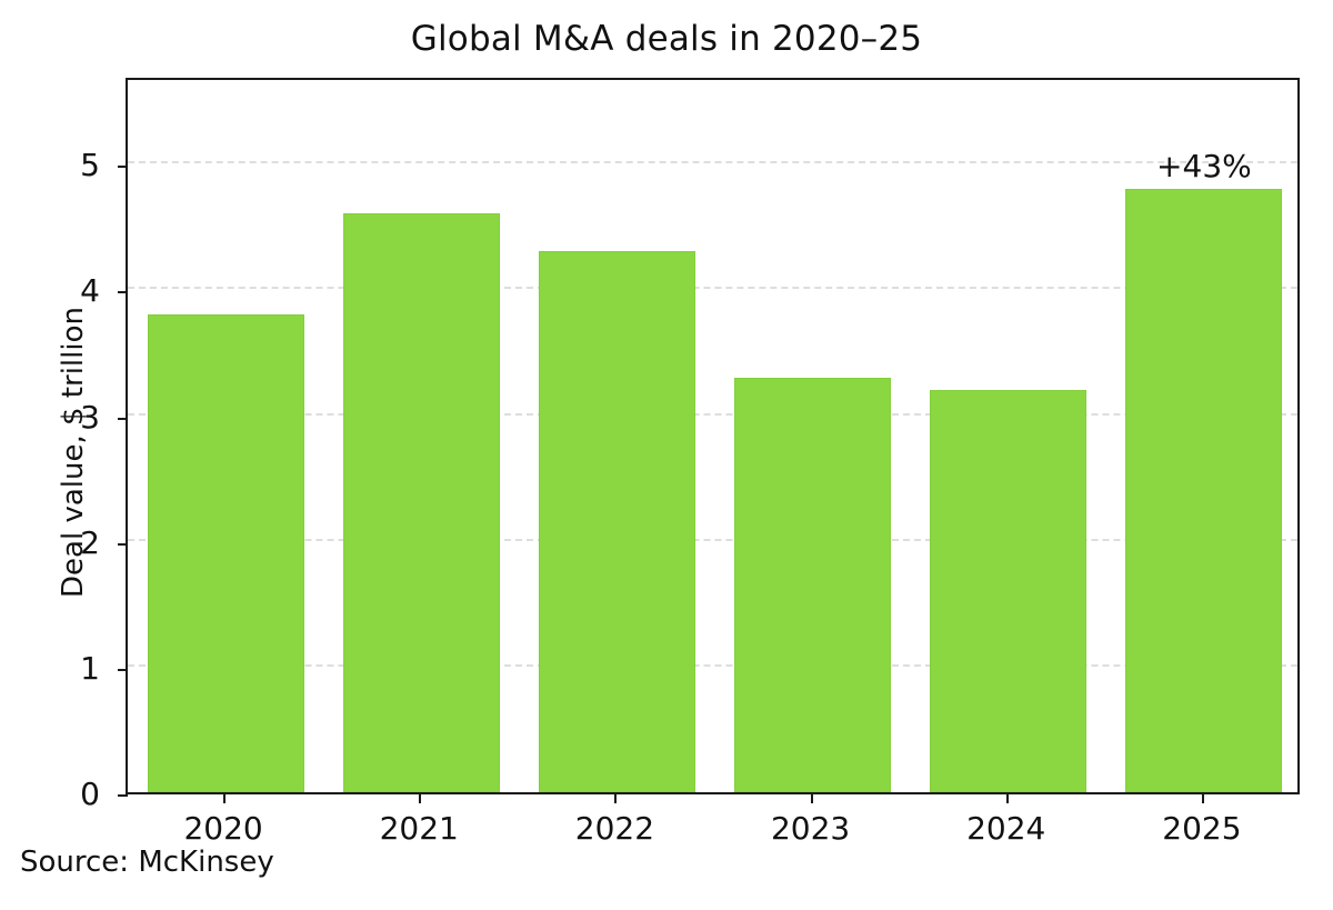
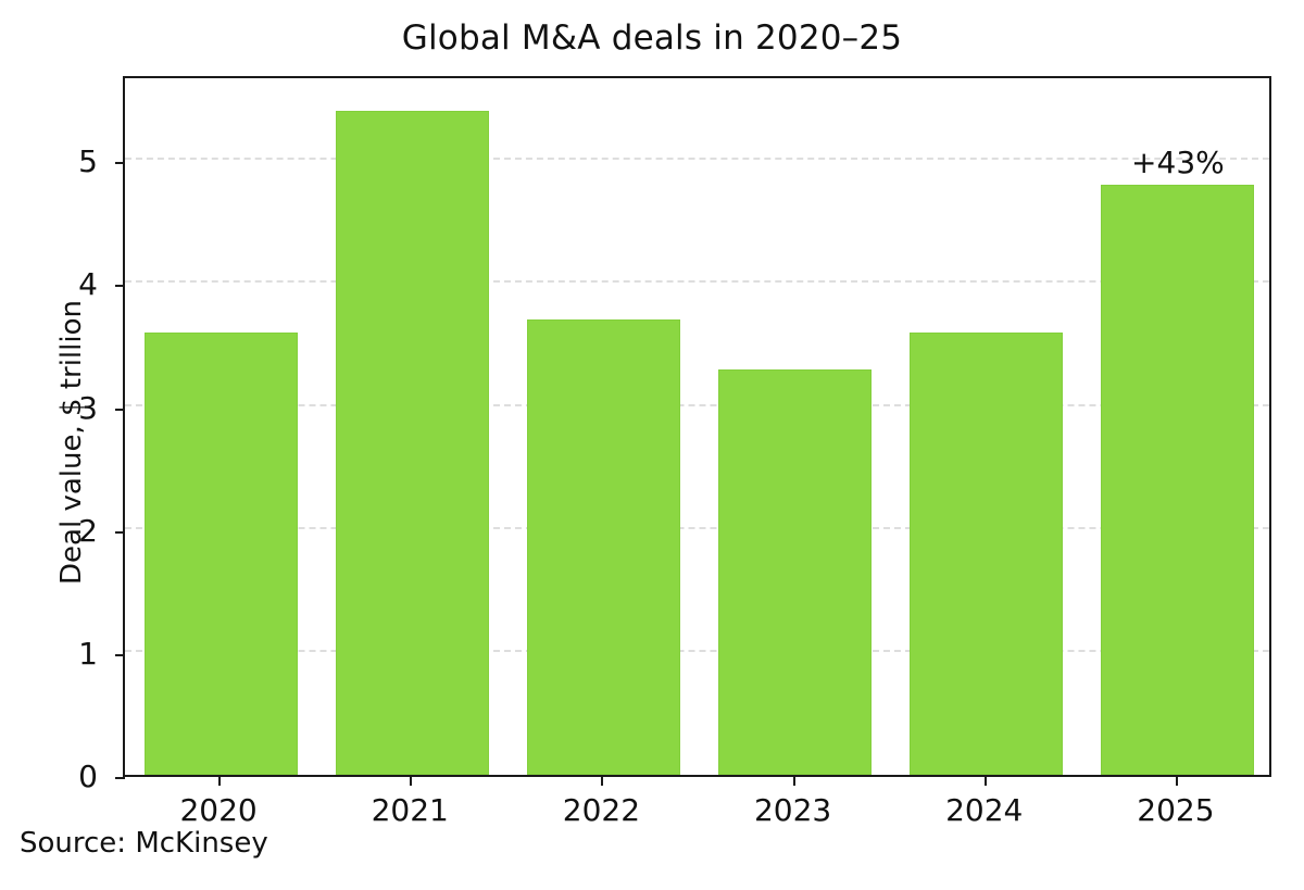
2020: 3.8 -> 3.6
2021: 4.6 -> 5.4
2022: 4.3 -> 3.7
2024: 3.2 -> 3.6
